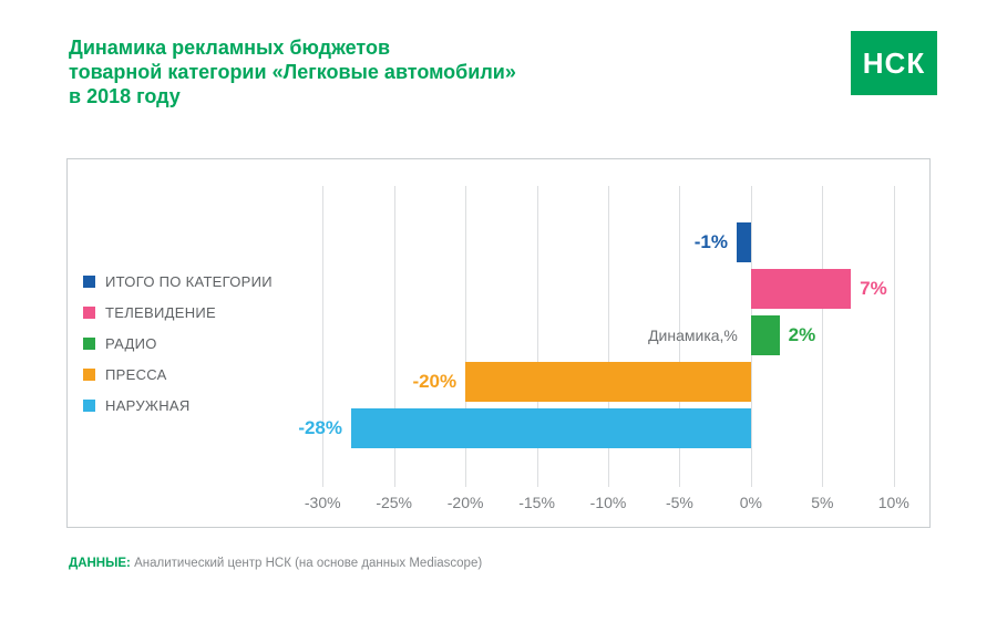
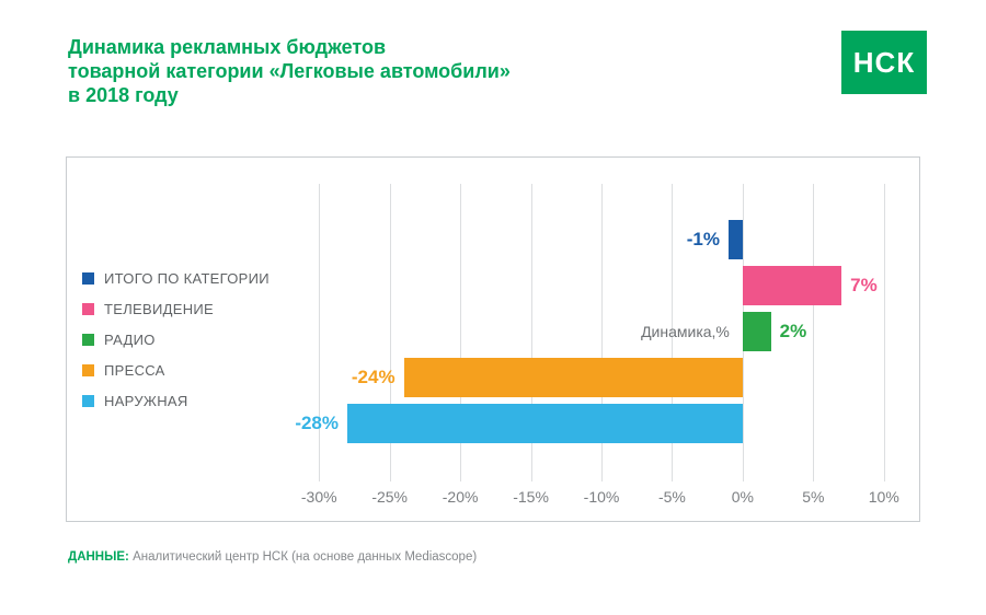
ПРЕССА: -20% -> -24%
